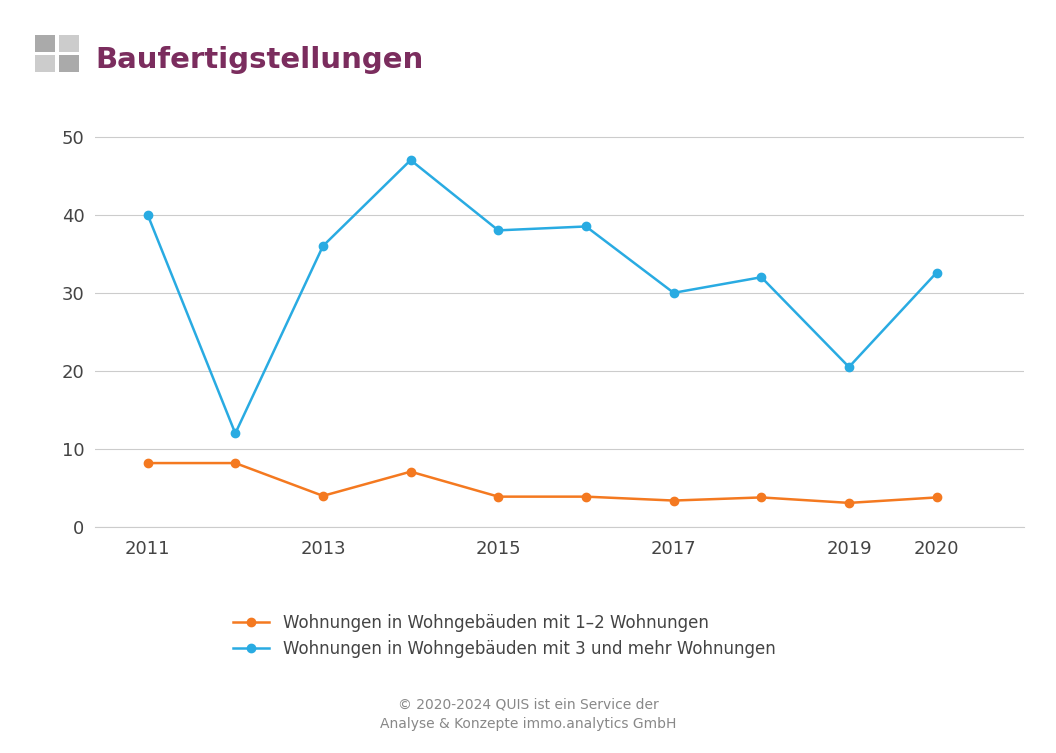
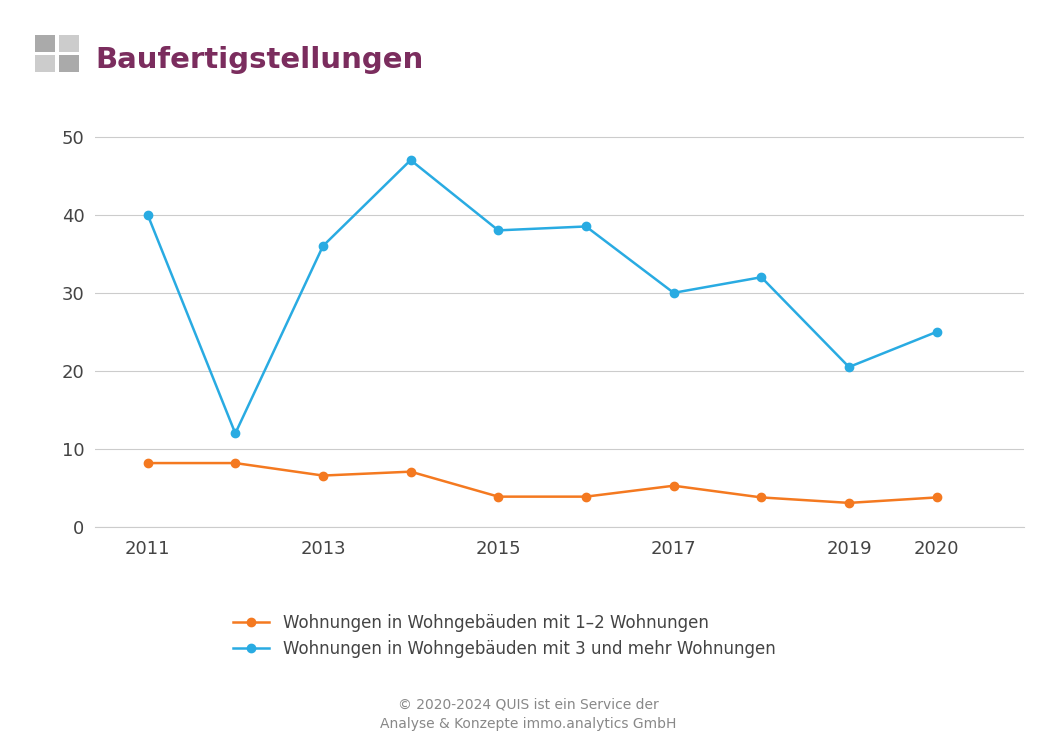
Wohnungen in Wohngebäuden mit 1–2 Wohnungen/2013: 4.0 -> 6.6
Wohnungen in Wohngebäuden mit 1–2 Wohnungen/2017: 3.4 -> 5.3
Wohnungen in Wohngebäuden mit 3 und mehr Wohnungen/2020: 32.6 -> 25.0
